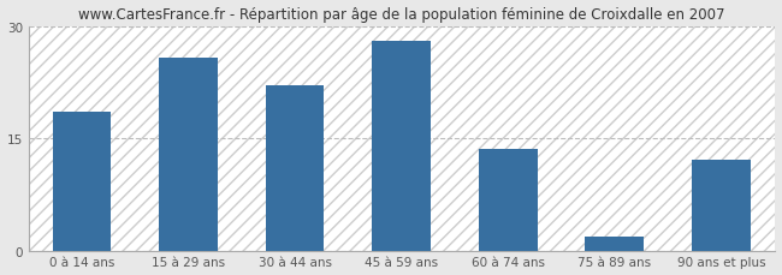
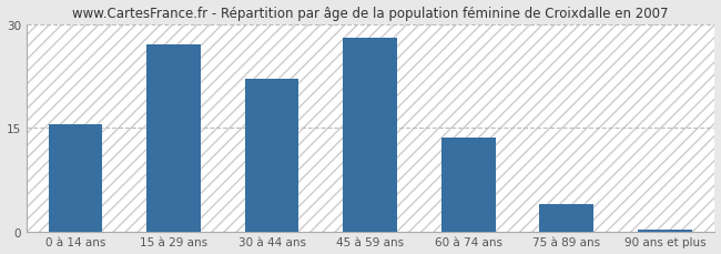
0 à 14 ans: 18.6 -> 15.5
15 à 29 ans: 25.8 -> 27.0
75 à 89 ans: 1.8 -> 4.0
90 ans et plus: 12.2 -> 0.3
